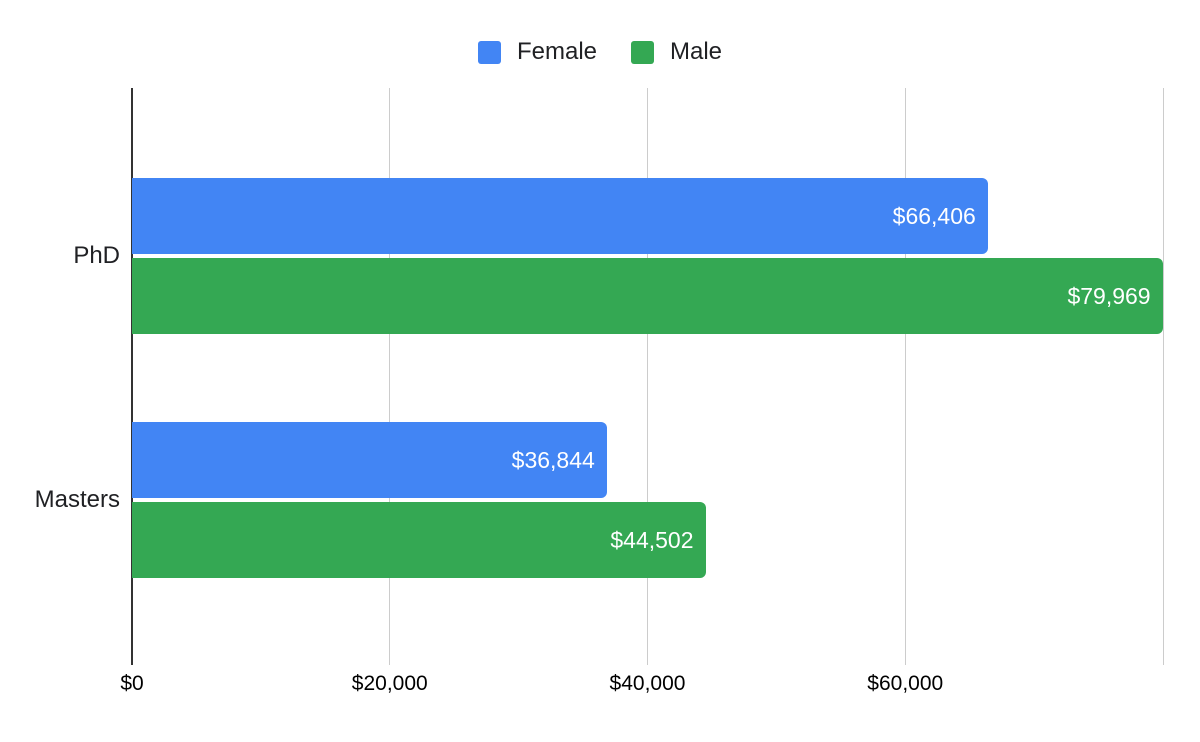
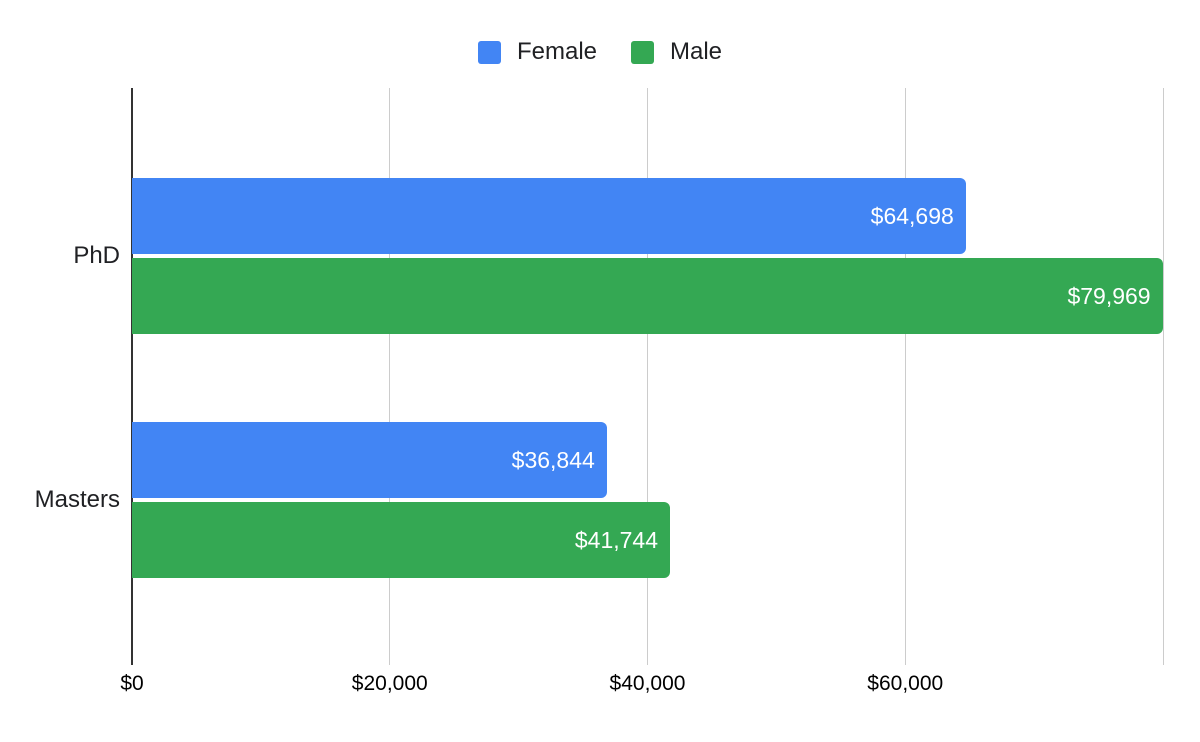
Female/PhD: $66,406 -> $64,698
Male/Masters: $44,502 -> $41,744
